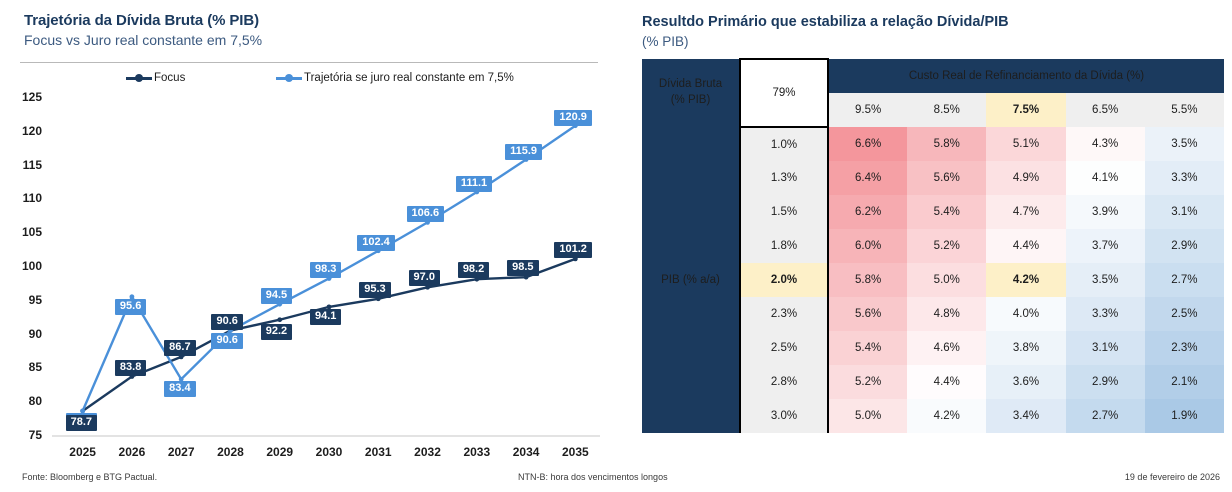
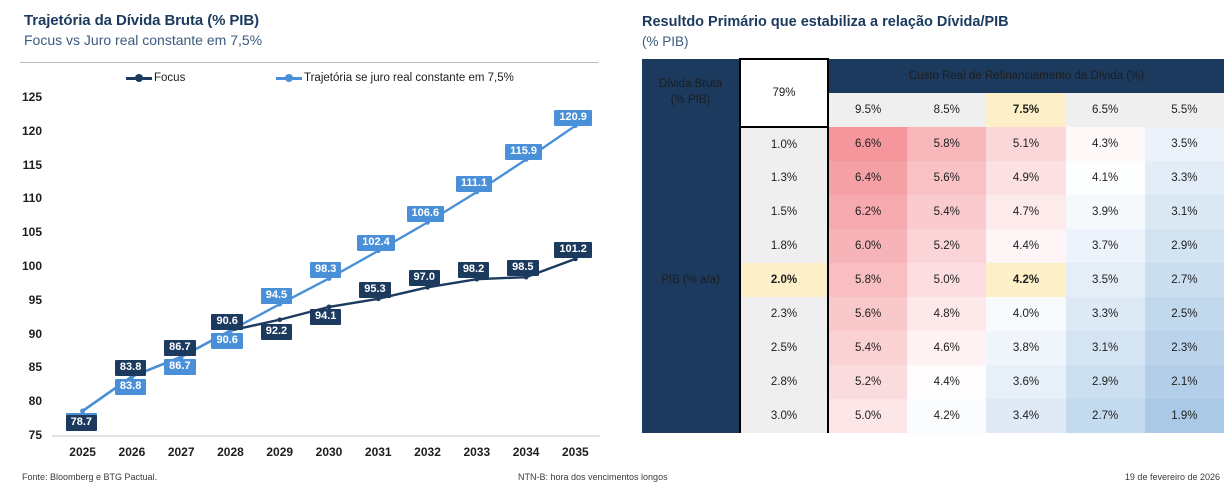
Trajetória se juro real constante em 7,5%/2026: 95.6 -> 83.8
Trajetória se juro real constante em 7,5%/2027: 83.4 -> 86.7
